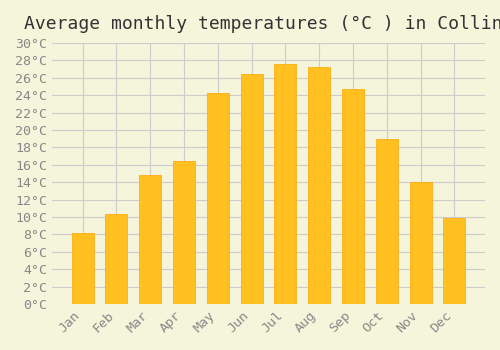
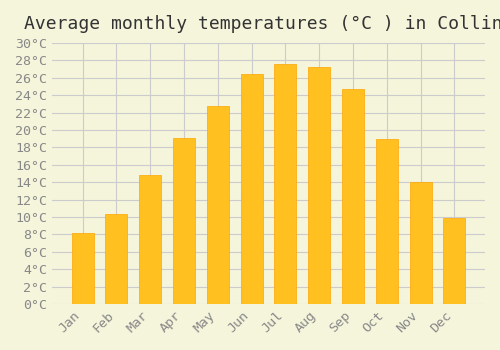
Apr: 16.4°C -> 19.1°C
May: 24.2°C -> 22.8°C
